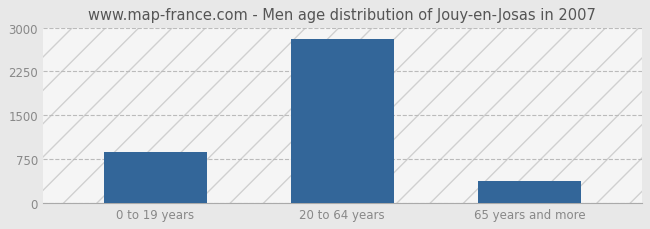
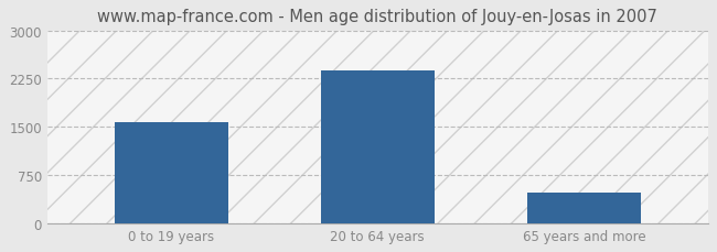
0 to 19 years: 870 -> 1580
20 to 64 years: 2800 -> 2380
65 years and more: 370 -> 480
